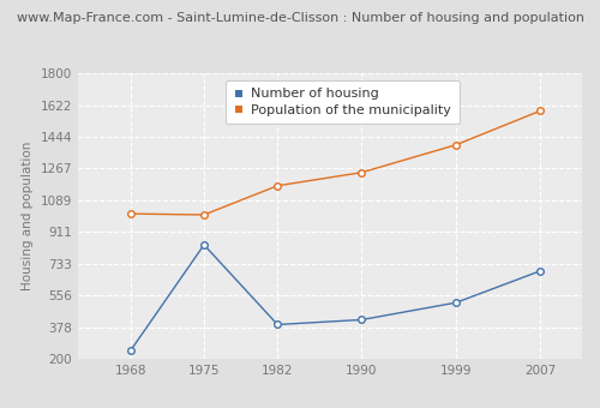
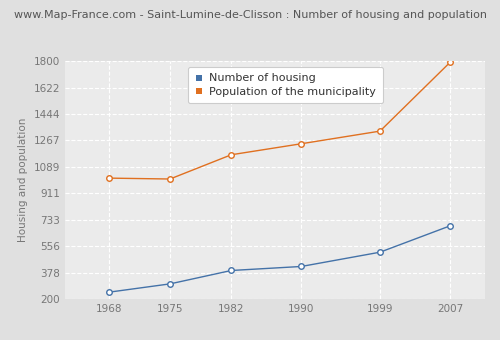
Number of housing/1975: 840 -> 300
Population of the municipality/1999: 1400 -> 1330
Population of the municipality/2007: 1590 -> 1790
